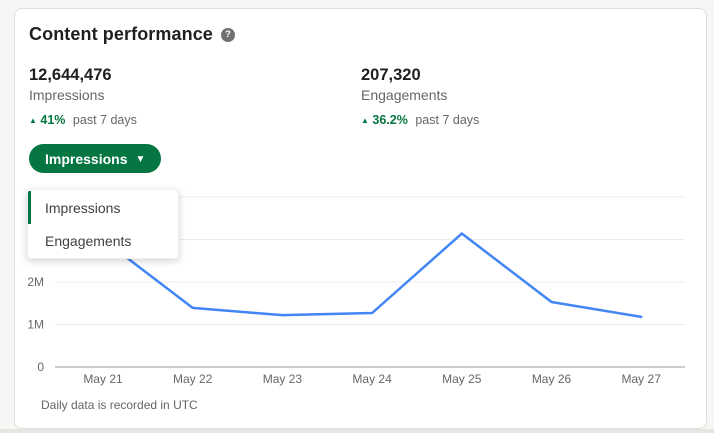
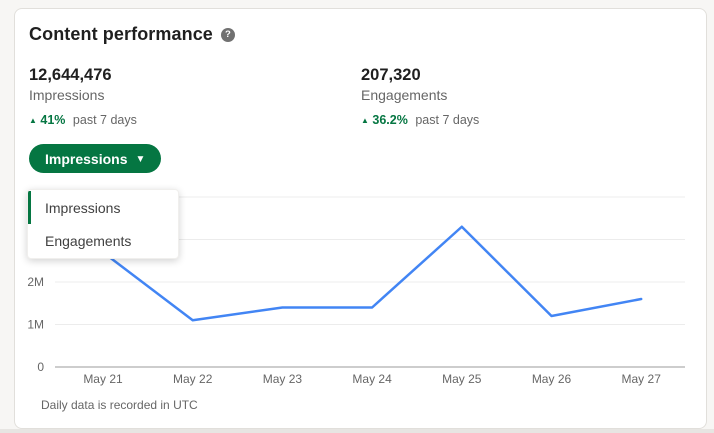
May 21: 3.0M -> 2.7M
May 22: 1.4M -> 1.1M
May 23: 1.2M -> 1.4M
May 24: 1.3M -> 1.4M
May 25: 3.1M -> 3.3M
May 26: 1.5M -> 1.2M
May 27: 1.2M -> 1.6M
